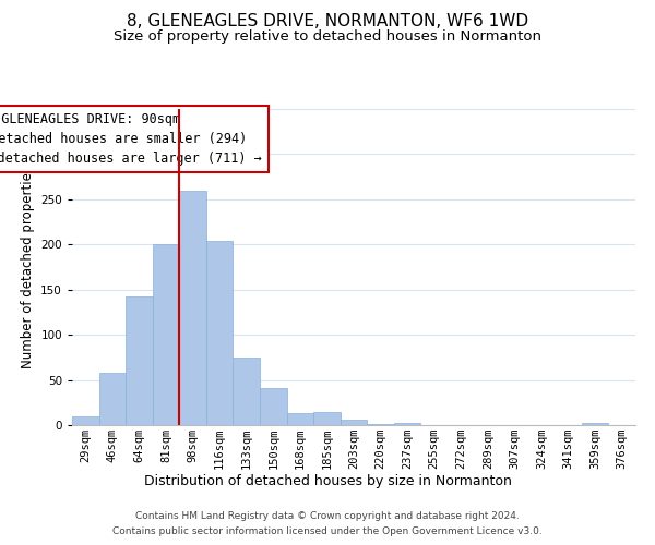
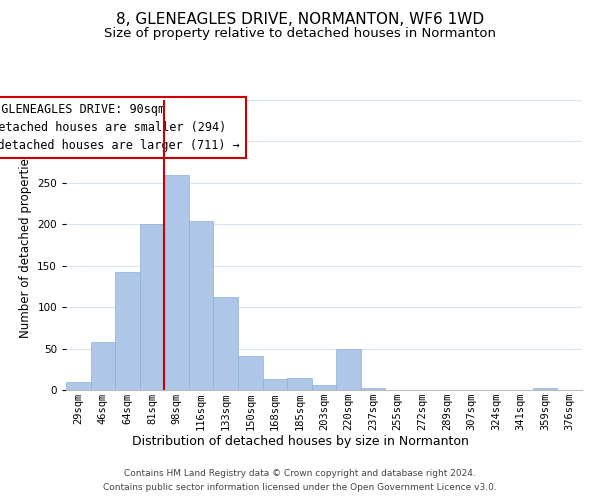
133sqm: 75 -> 112
220sqm: 1 -> 50
